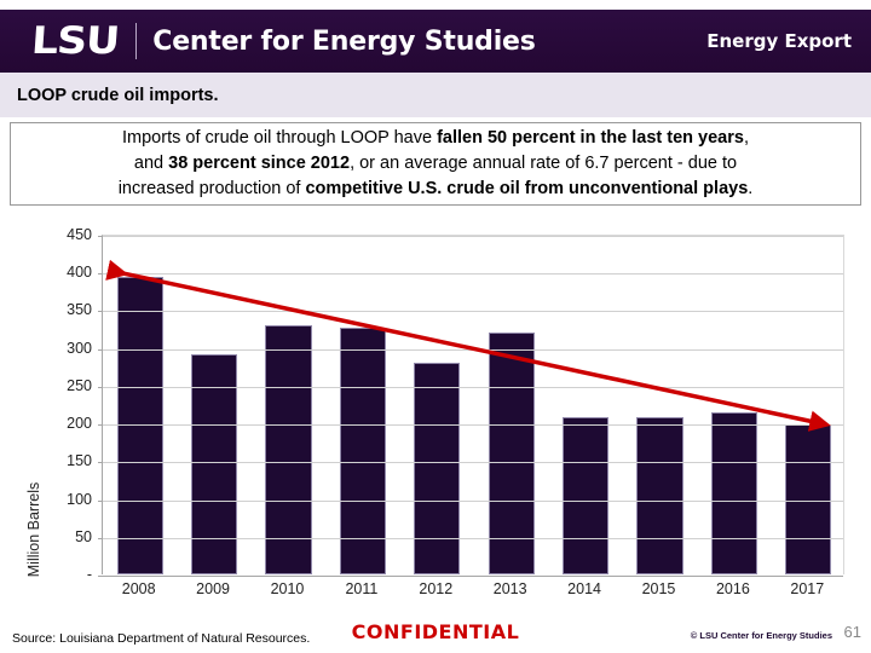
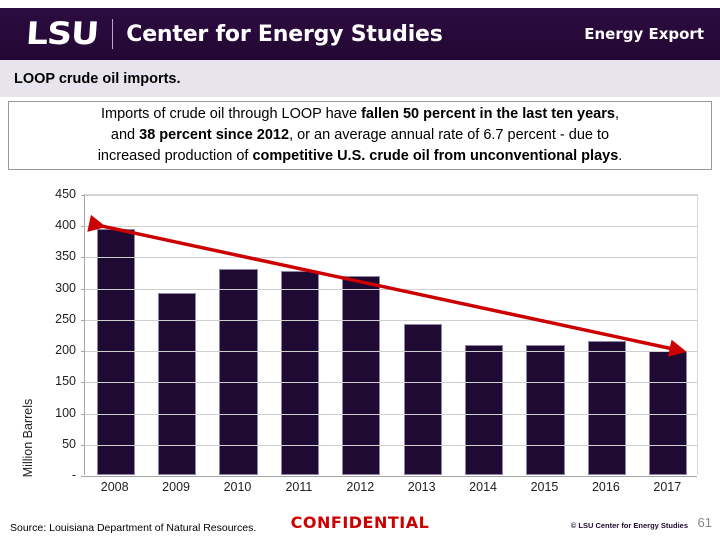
2012: 280 -> 320
2013: 320 -> 240
